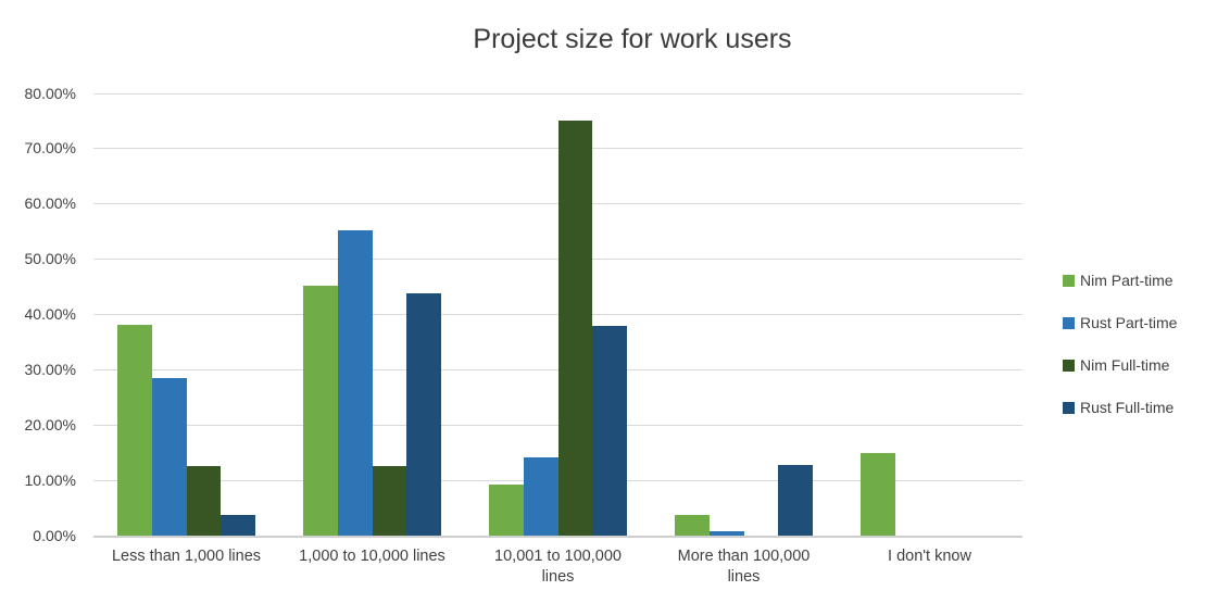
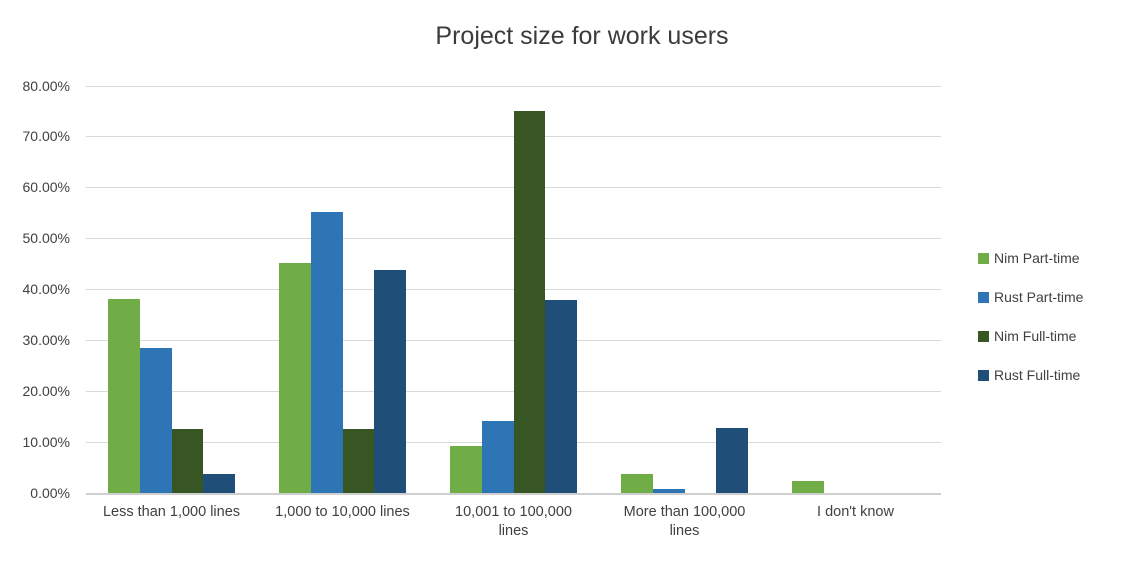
Nim Part-time/I don't know: 15% -> 2%
